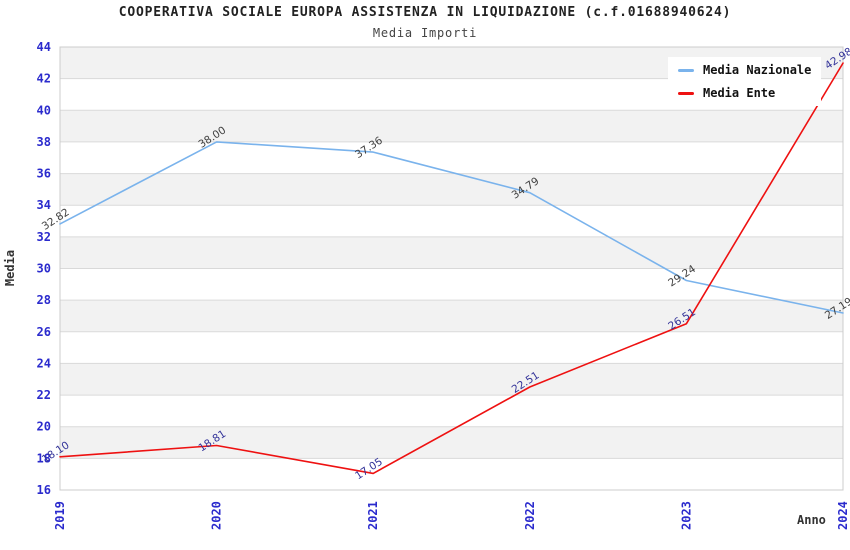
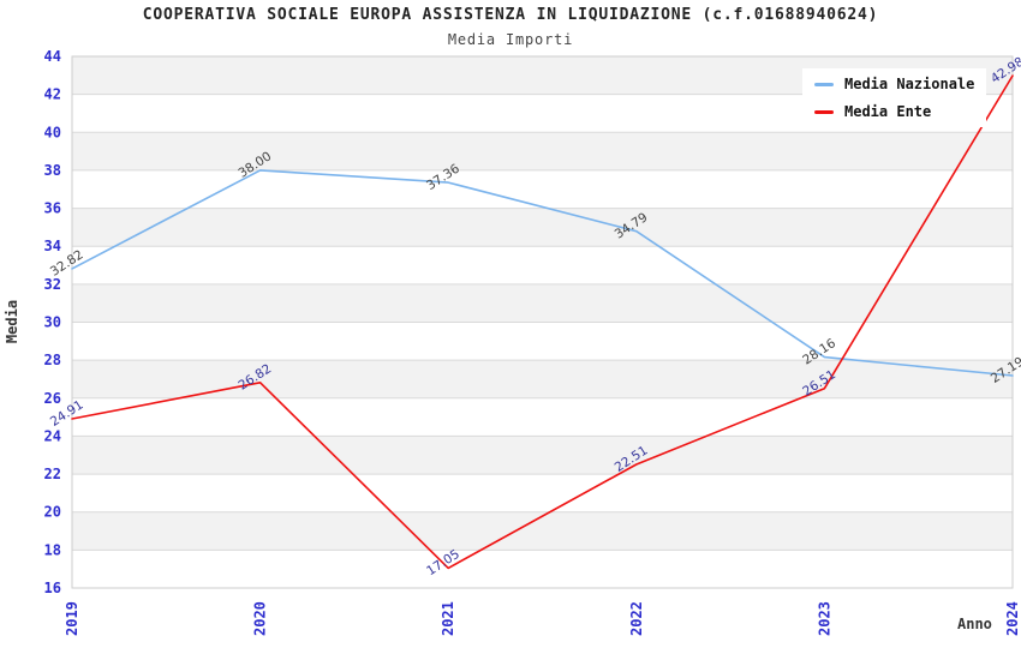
Media Ente/2019: 18.10 -> 24.91
Media Ente/2020: 18.81 -> 26.82
Media Nazionale/2023: 29.24 -> 28.16
